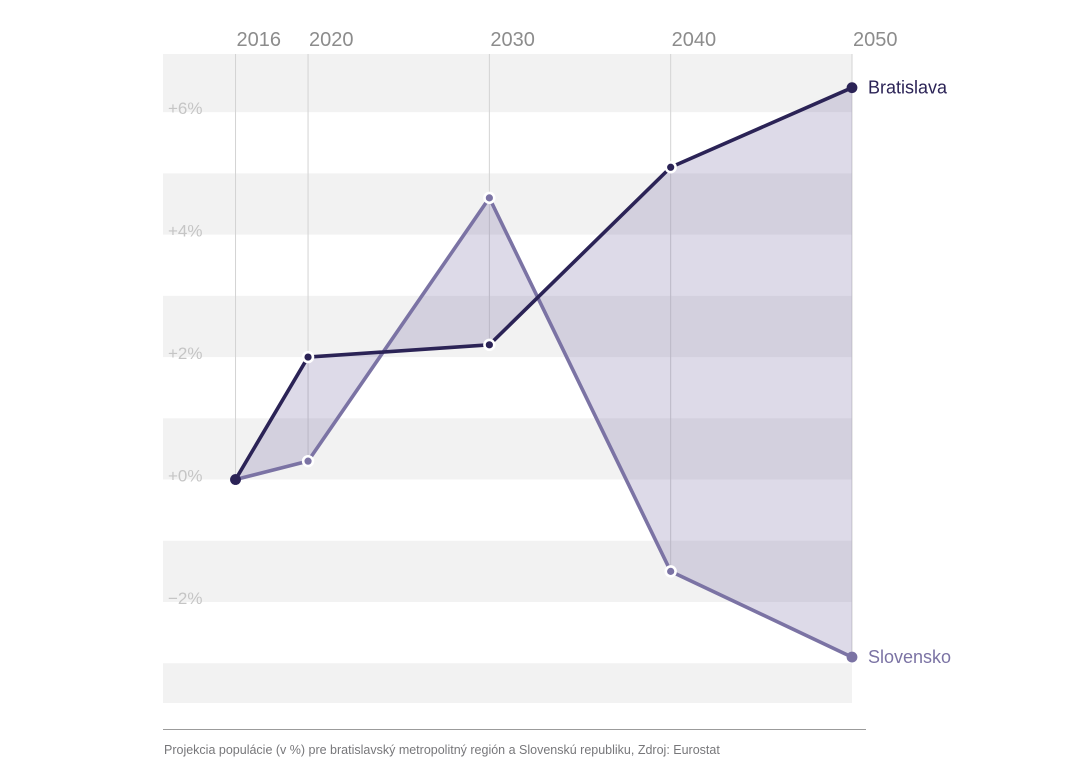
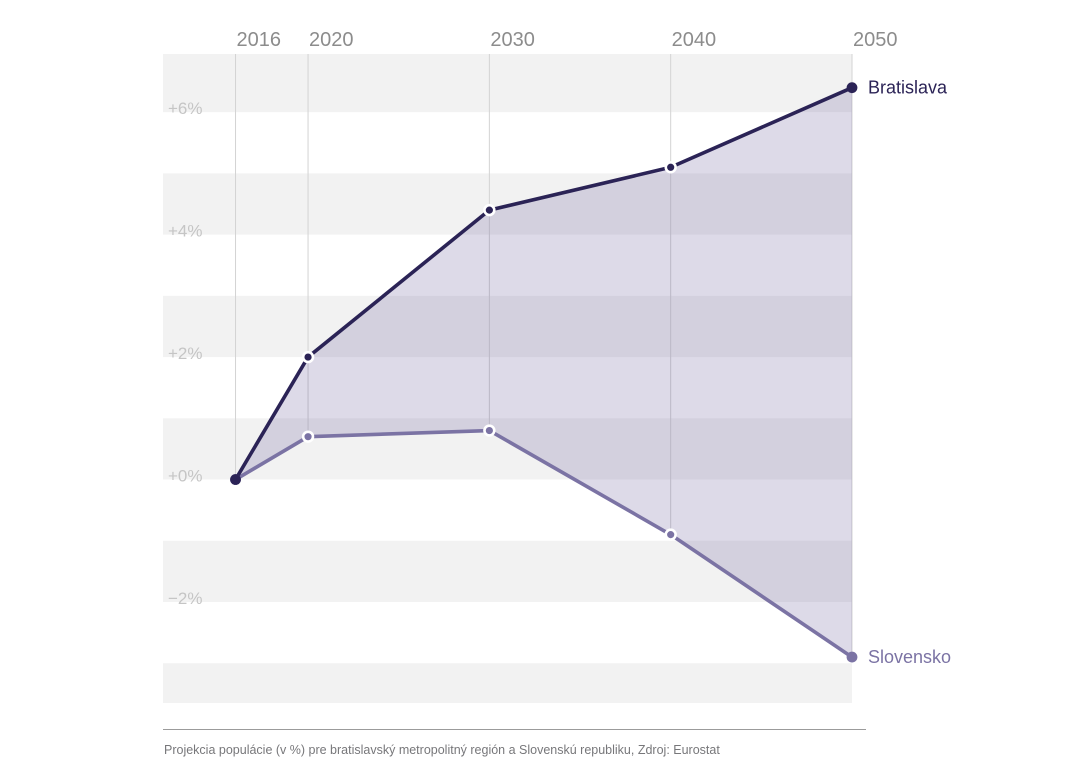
Slovensko/2020: 0.3% -> 0.7%
Bratislava/2030: 2.2% -> 4.4%
Slovensko/2030: 4.6% -> 0.8%
Slovensko/2040: -1.5% -> -0.9%
